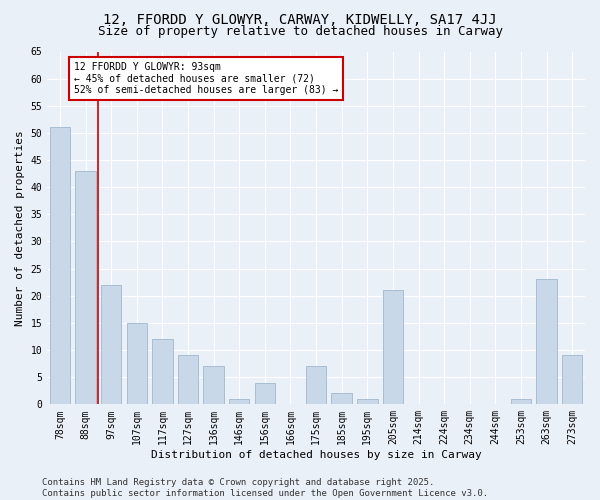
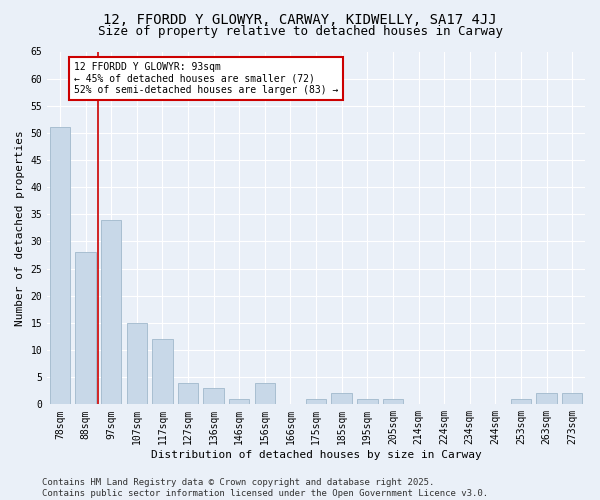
88sqm: 43 -> 28
97sqm: 22 -> 34
127sqm: 9 -> 4
136sqm: 7 -> 3
175sqm: 7 -> 1
205sqm: 21 -> 1
263sqm: 23 -> 2
273sqm: 9 -> 2
